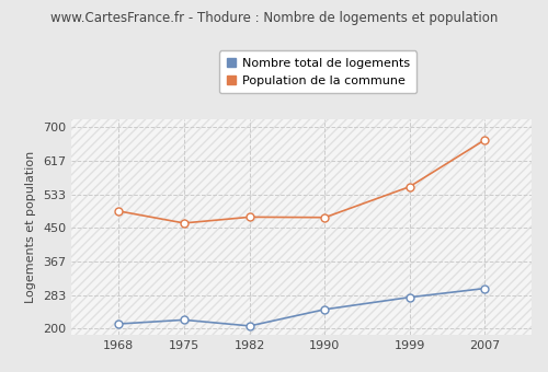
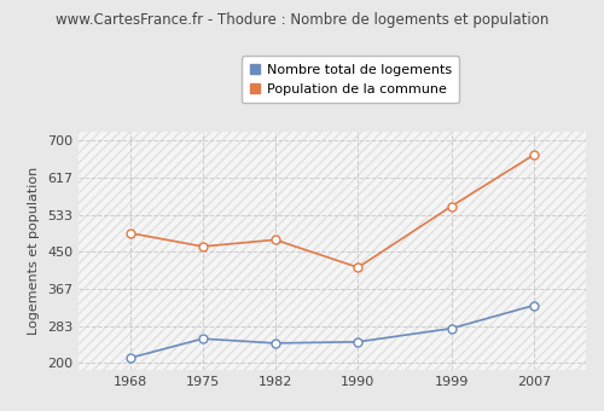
Nombre total de logements/1975: 222 -> 255
Nombre total de logements/1982: 207 -> 245
Population de la commune/1990: 476 -> 415
Nombre total de logements/2007: 300 -> 330
